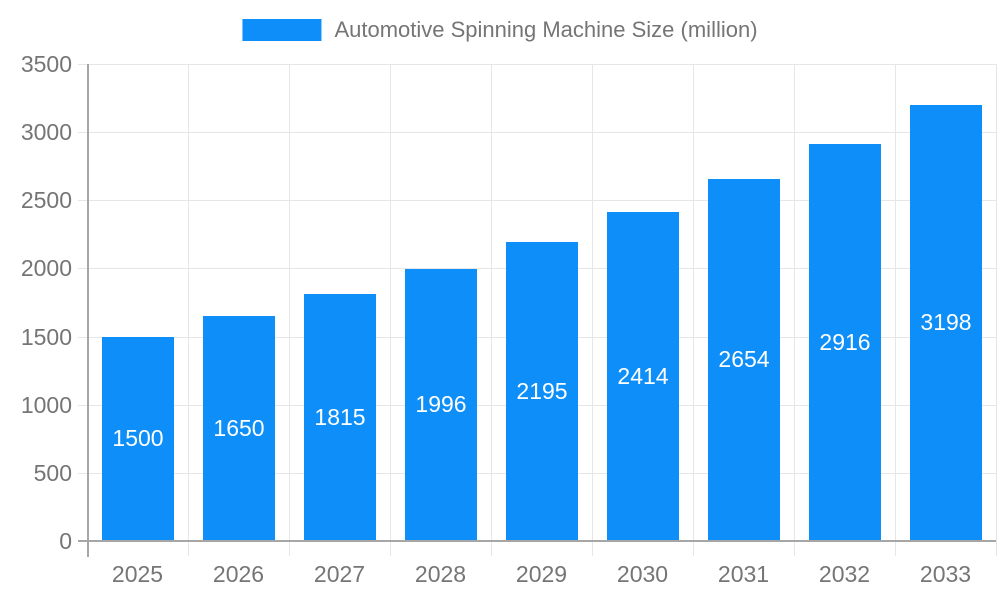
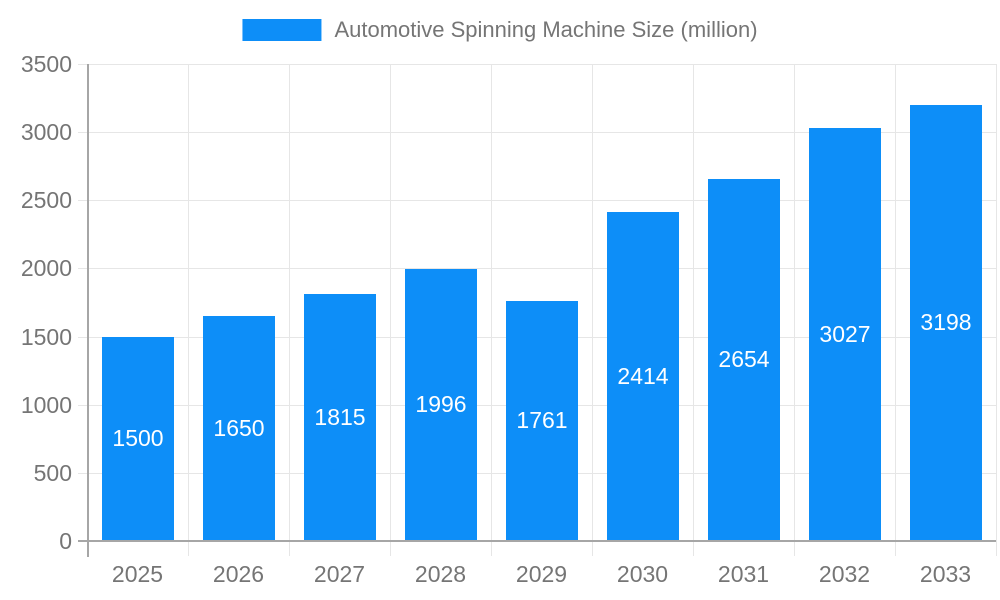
2029: 2195 -> 1761
2032: 2916 -> 3027
